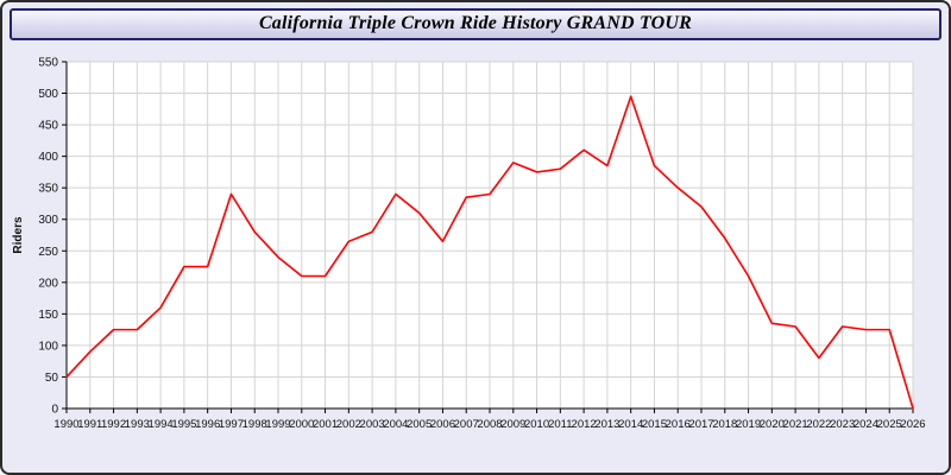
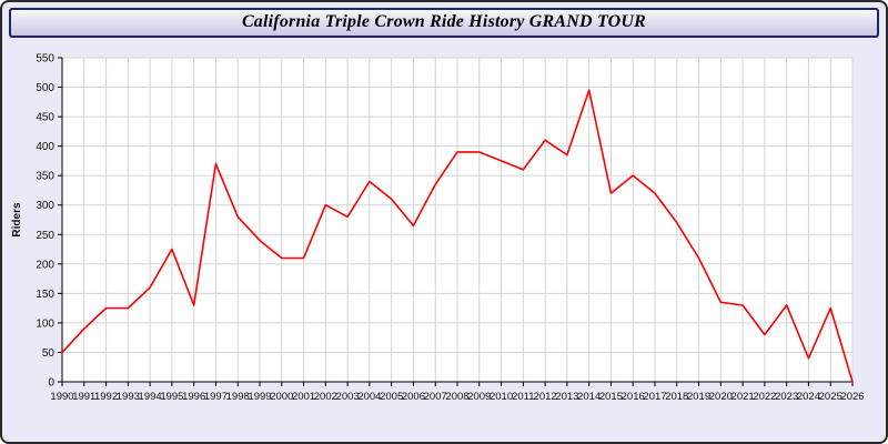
1996: 220 -> 130
1997: 340 -> 370
2002: 260 -> 300
2008: 340 -> 390
2011: 380 -> 360
2015: 380 -> 320
2024: 120 -> 40
